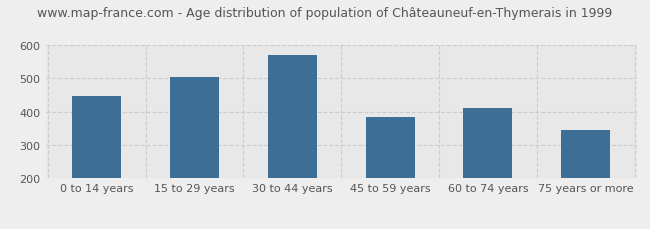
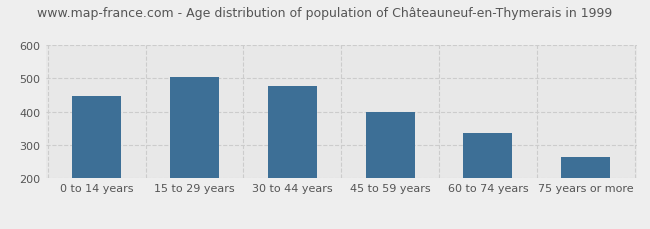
30 to 44 years: 570 -> 478
45 to 59 years: 385 -> 400
60 to 74 years: 410 -> 335
75 years or more: 345 -> 263
